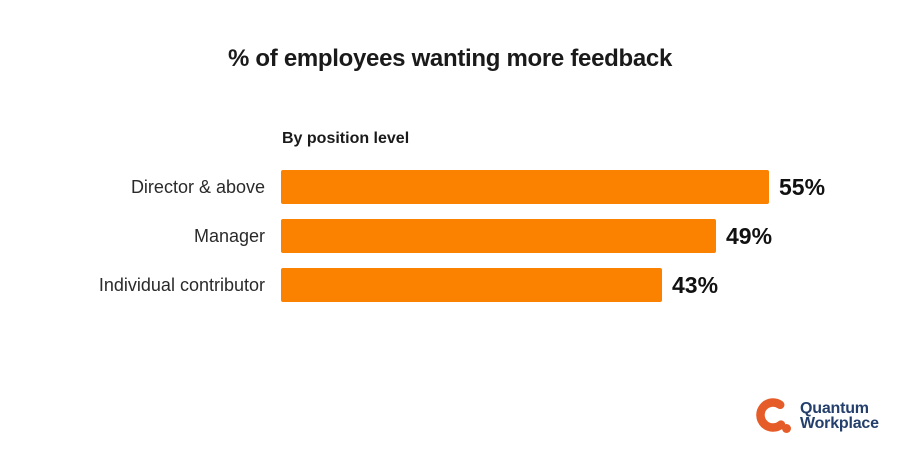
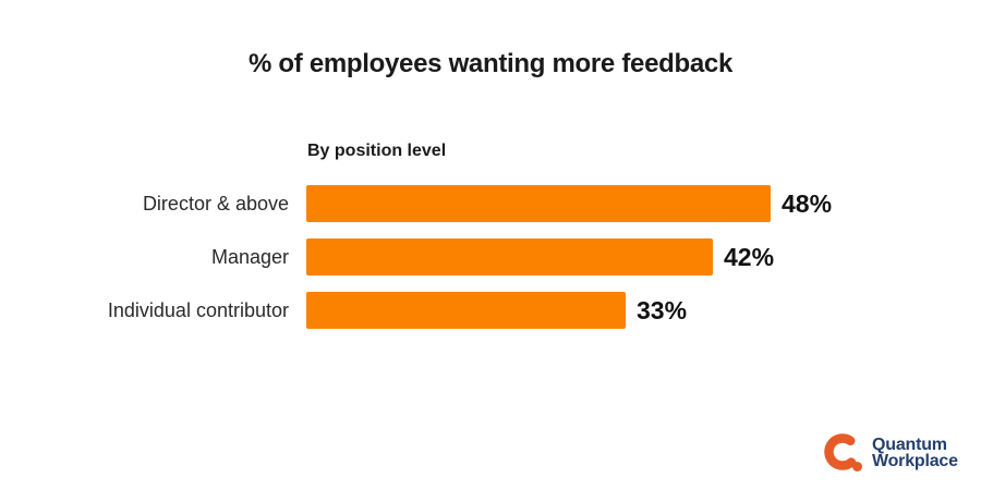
Director & above: 55% -> 48%
Manager: 49% -> 42%
Individual contributor: 43% -> 33%
